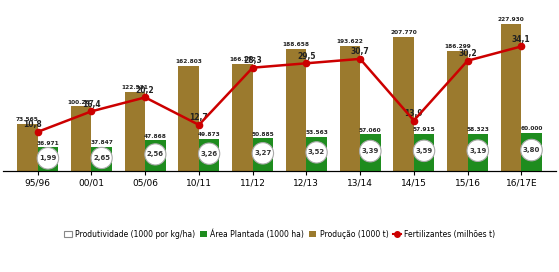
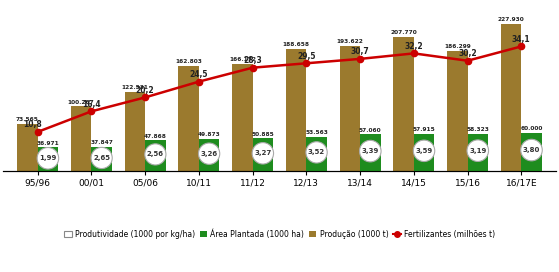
Fertilizantes (milhões t)/10/11: 12,7 -> 24,5
Fertilizantes (milhões t)/14/15: 13,9 -> 32,2
